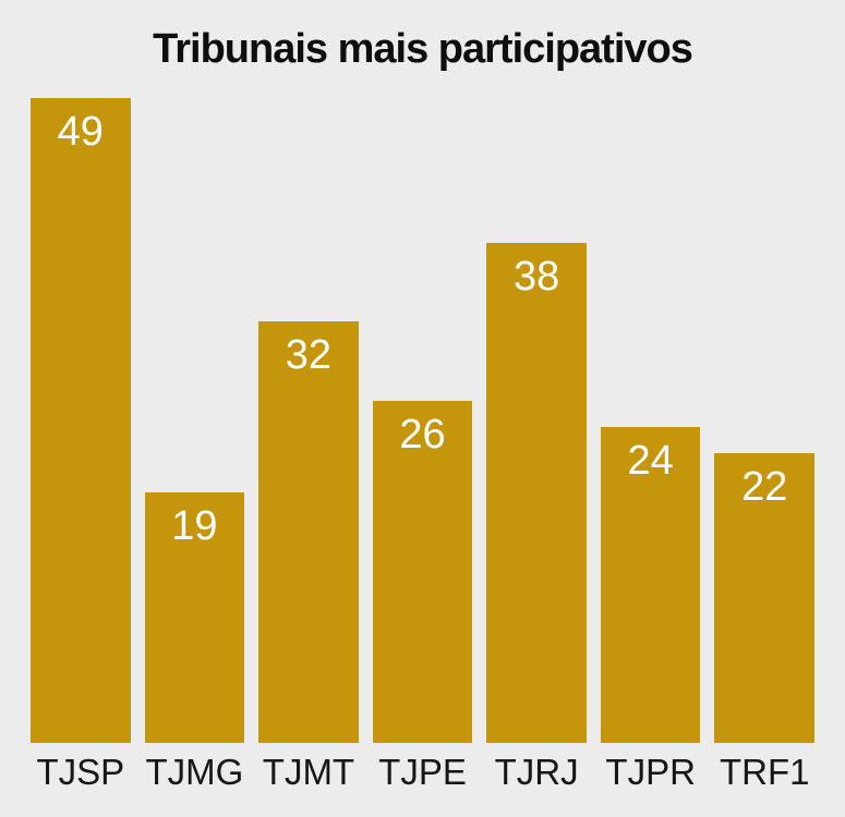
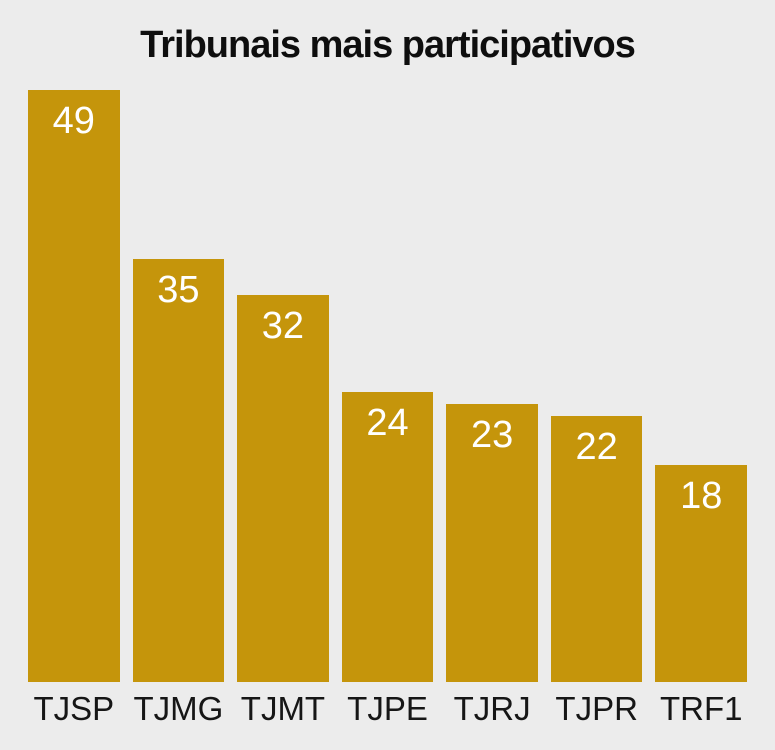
TJMG: 19 -> 35
TJPE: 26 -> 24
TJRJ: 38 -> 23
TJPR: 24 -> 22
TRF1: 22 -> 18
